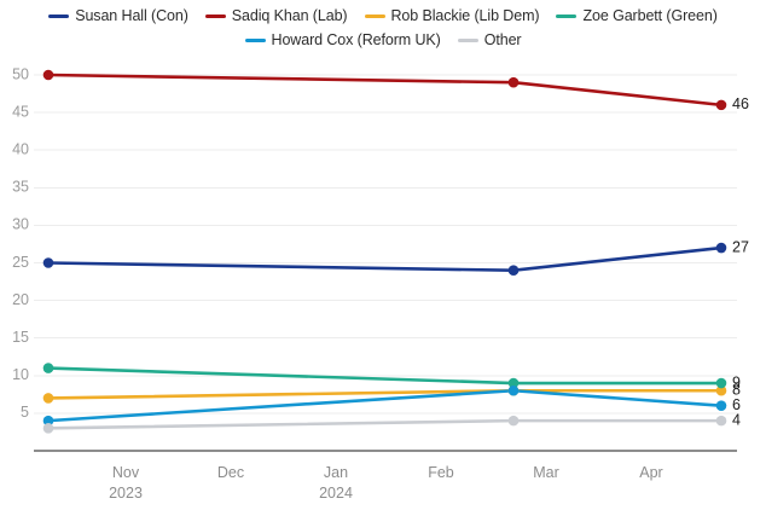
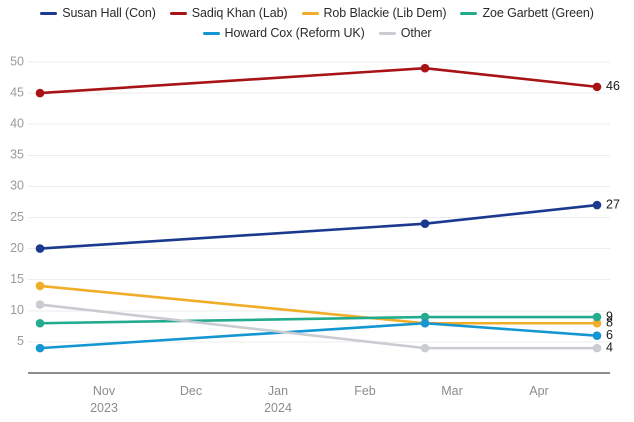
Susan Hall (Con)/Nov 2023: 25 -> 20
Sadiq Khan (Lab)/Nov 2023: 50 -> 45
Rob Blackie (Lib Dem)/Nov 2023: 7 -> 14
Zoe Garbett (Green)/Nov 2023: 11 -> 8
Other/Nov 2023: 3 -> 11
